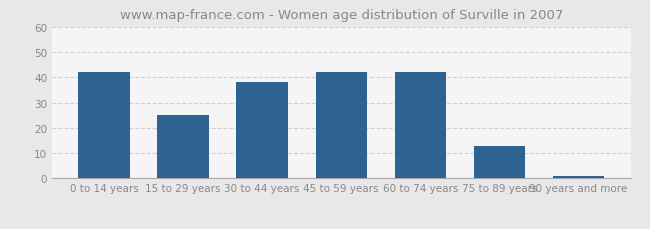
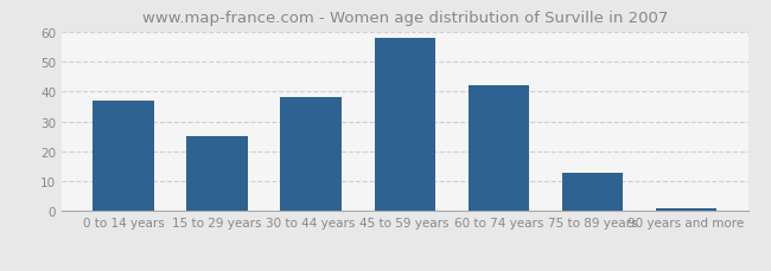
0 to 14 years: 42 -> 37
45 to 59 years: 42 -> 58
